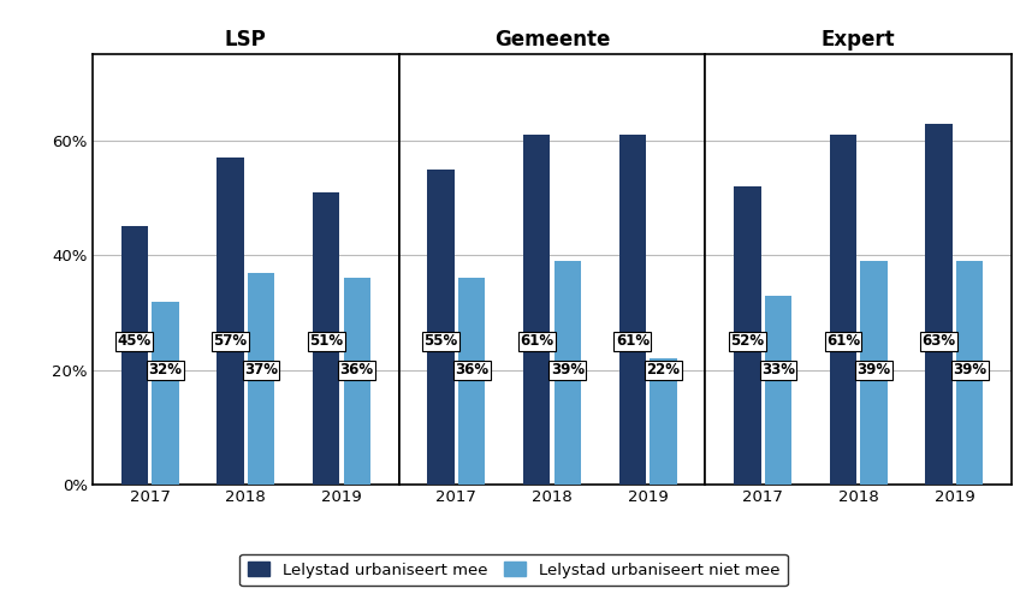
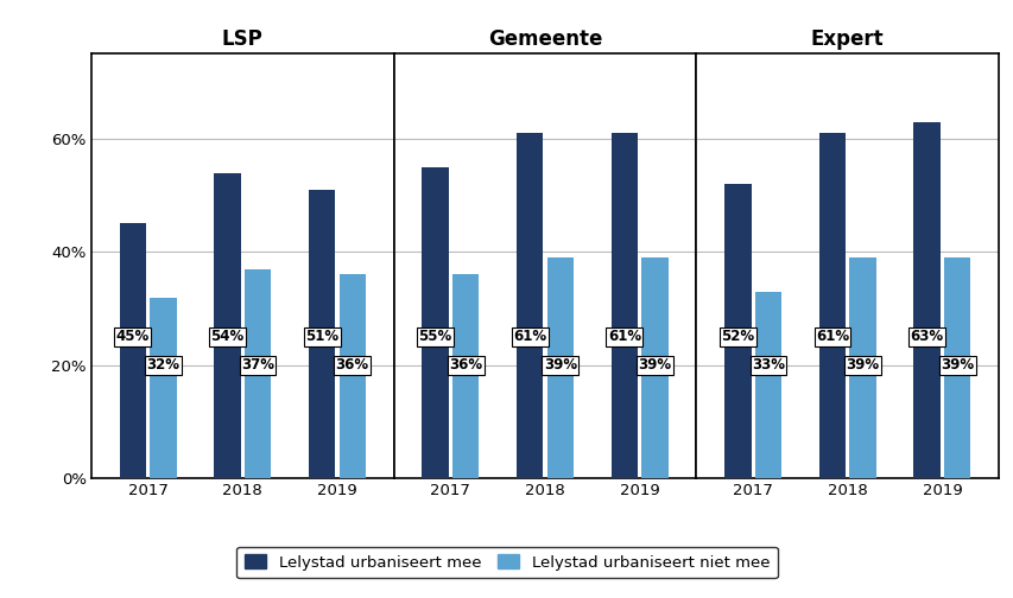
LSP/Lelystad urbaniseert mee/2018: 57% -> 54%
Gemeente/Lelystad urbaniseert niet mee/2019: 22% -> 39%
